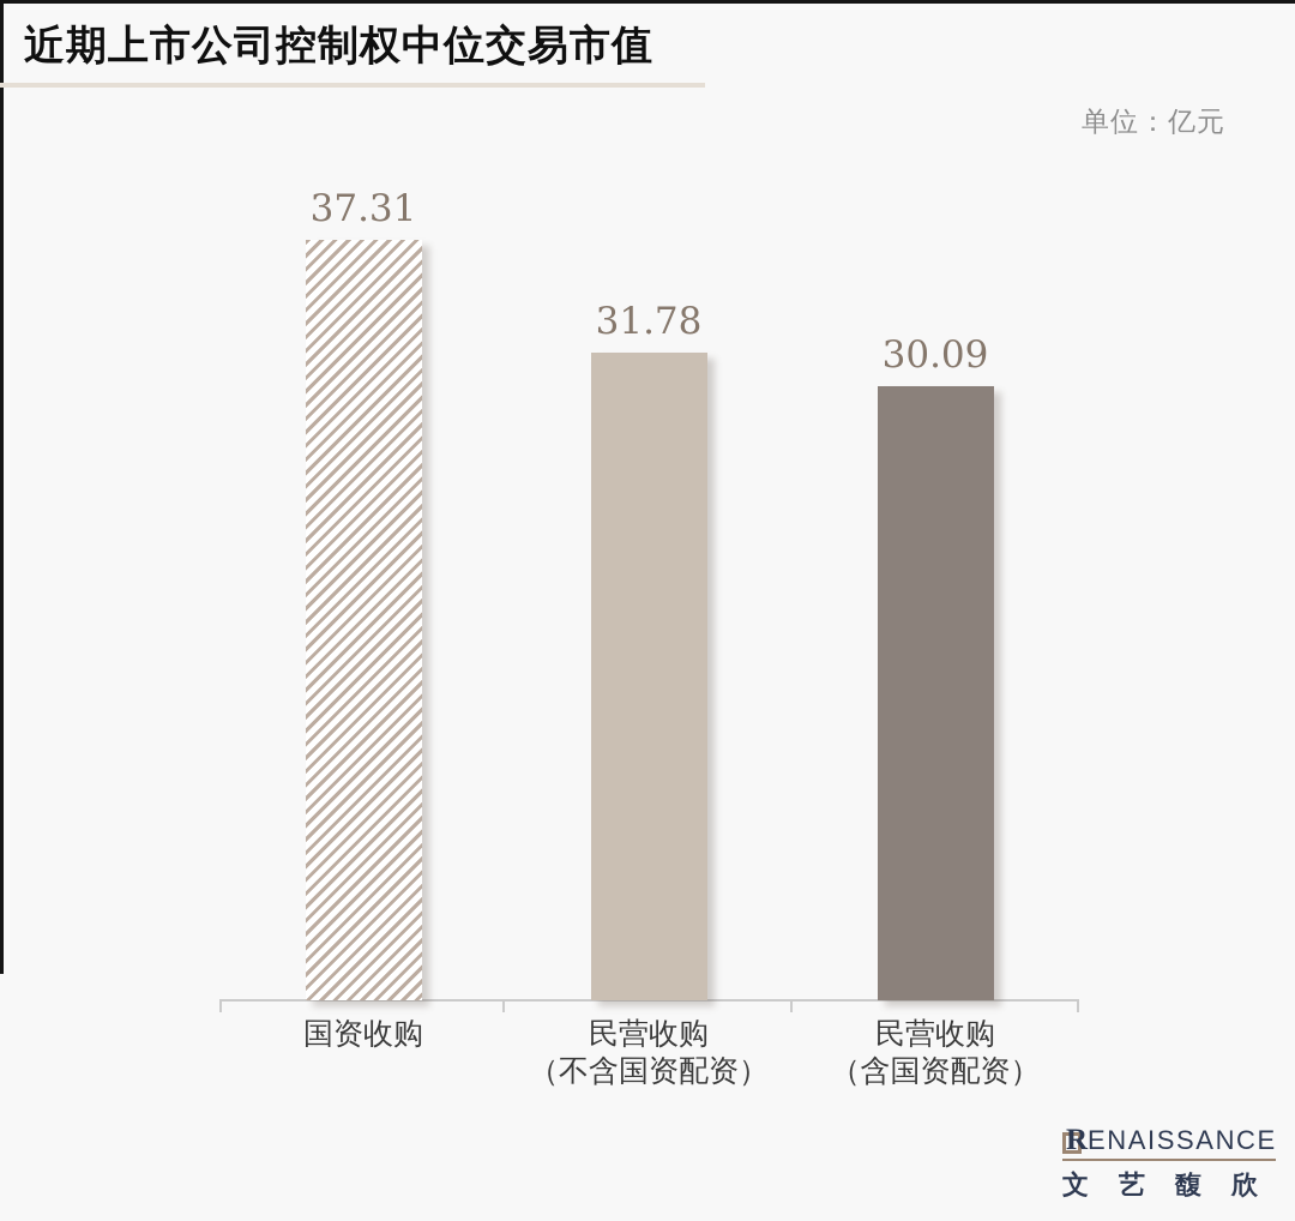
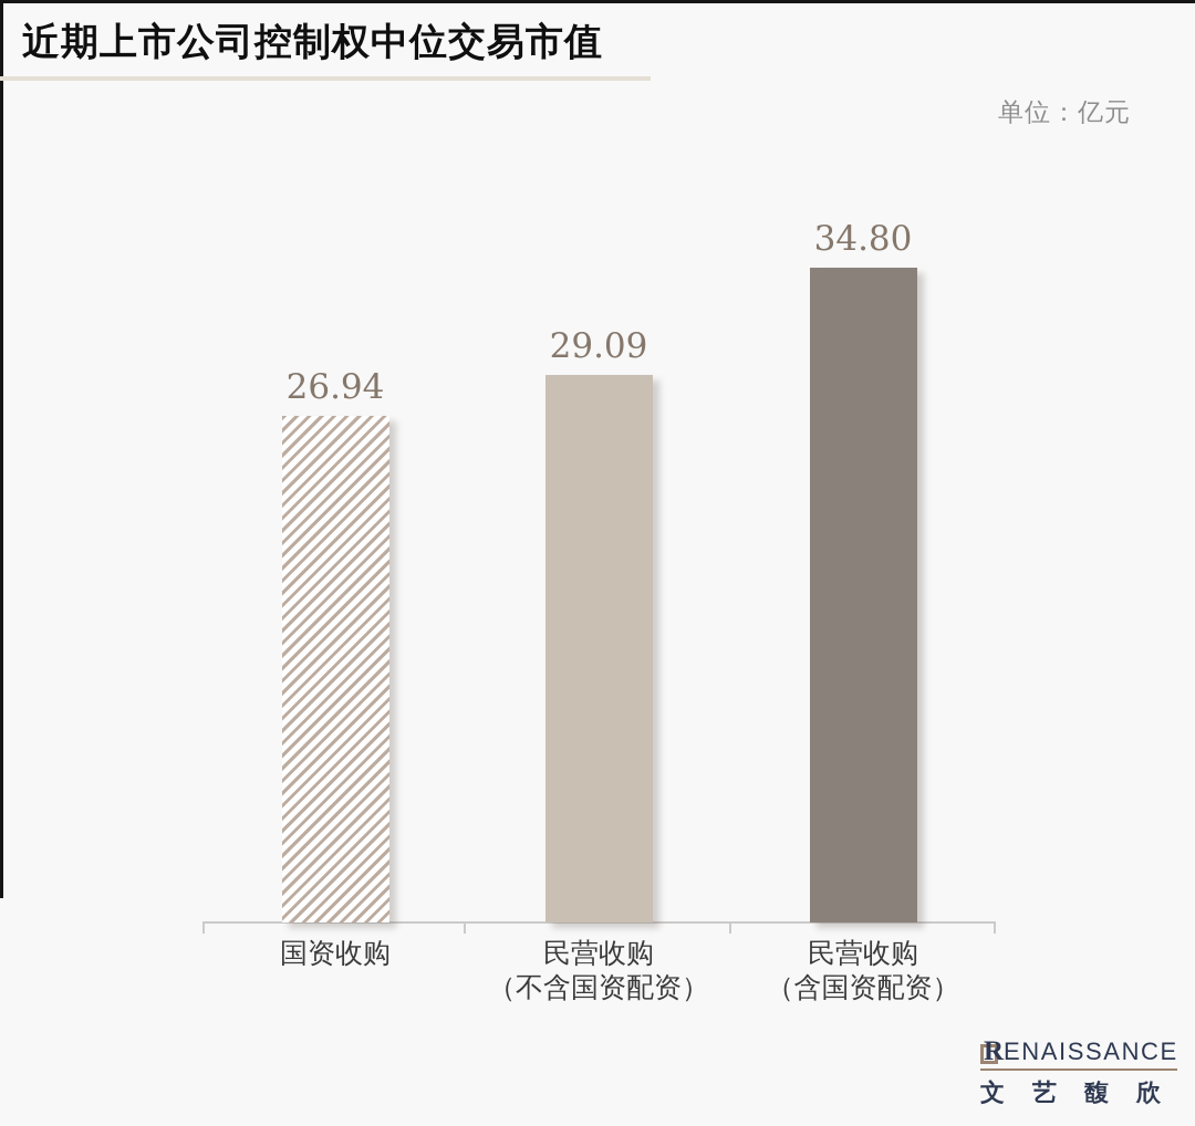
国资收购: 37.31 -> 26.94
民营收购（不含国资配资）: 31.78 -> 29.09
民营收购（含国资配资）: 30.09 -> 34.80
